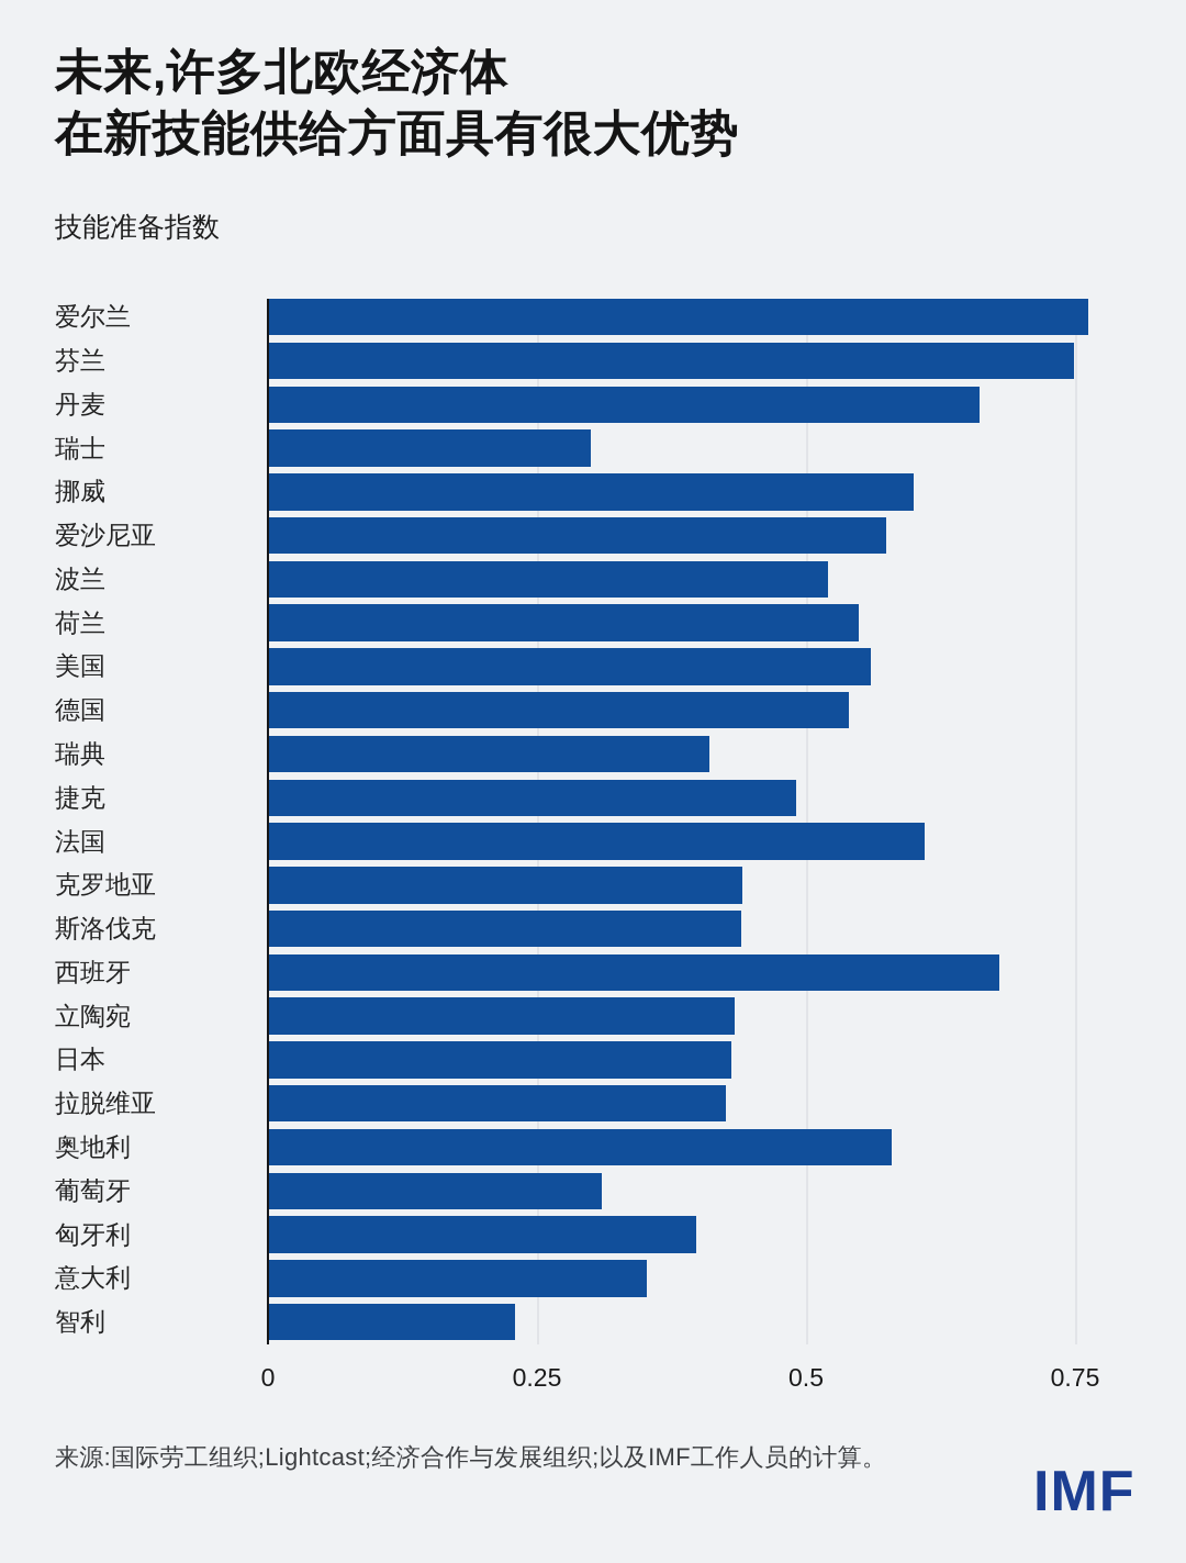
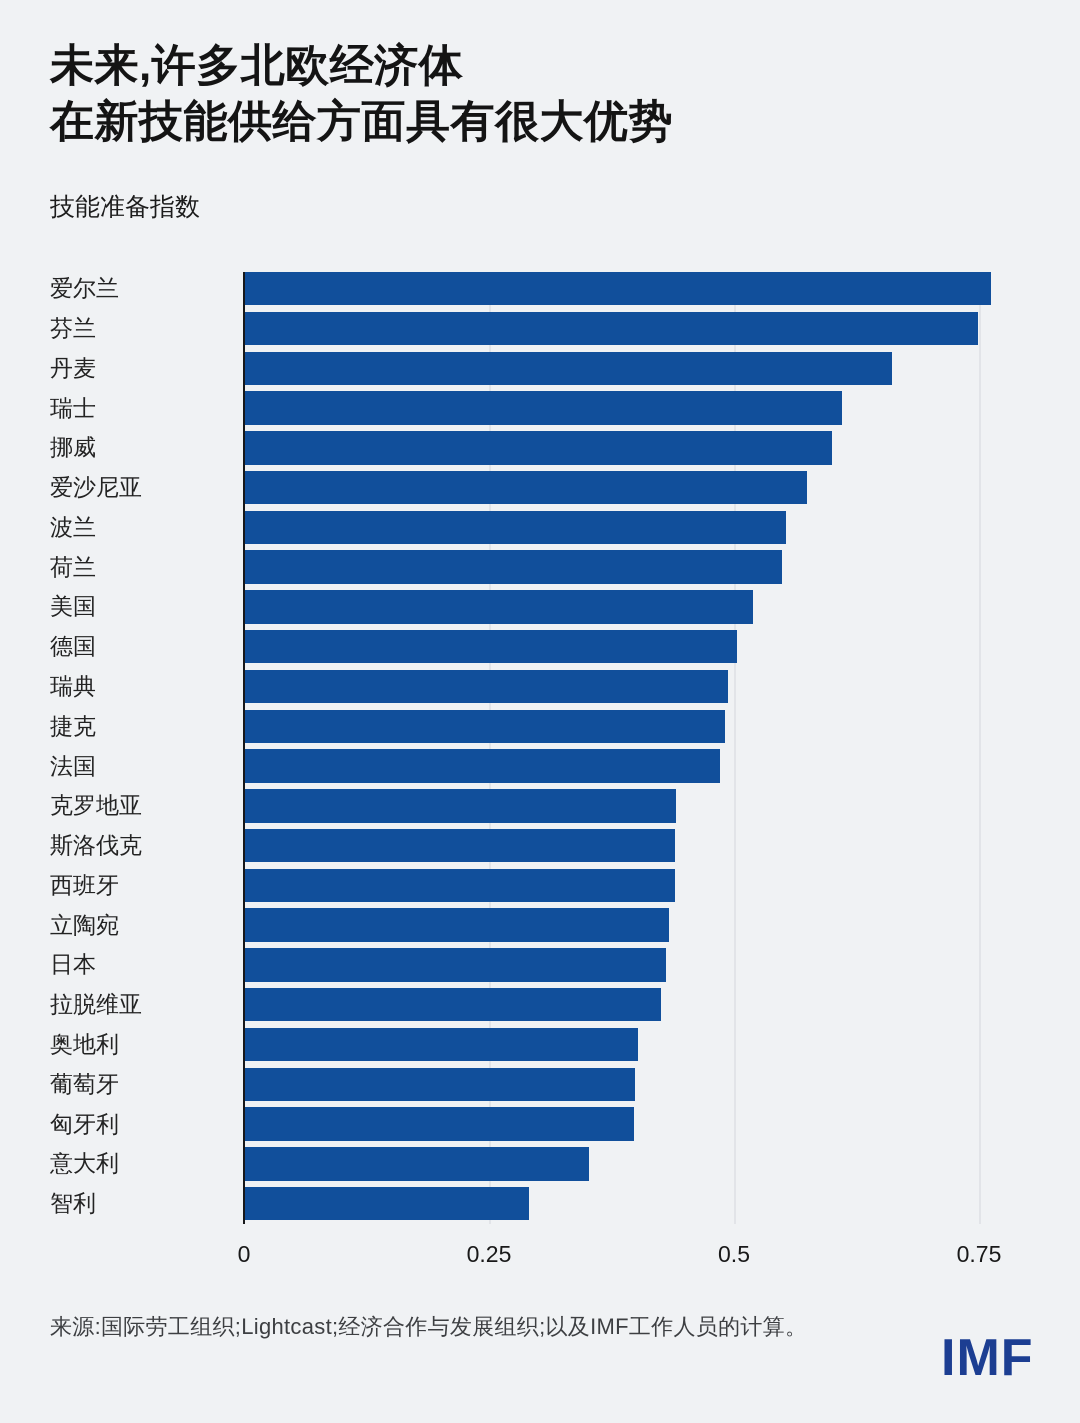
瑞士: 0.30 -> 0.61
波兰: 0.52 -> 0.55
美国: 0.56 -> 0.52
德国: 0.54 -> 0.50
瑞典: 0.41 -> 0.49
法国: 0.61 -> 0.49
西班牙: 0.68 -> 0.44
奥地利: 0.58 -> 0.40
葡萄牙: 0.31 -> 0.40
智利: 0.23 -> 0.29
